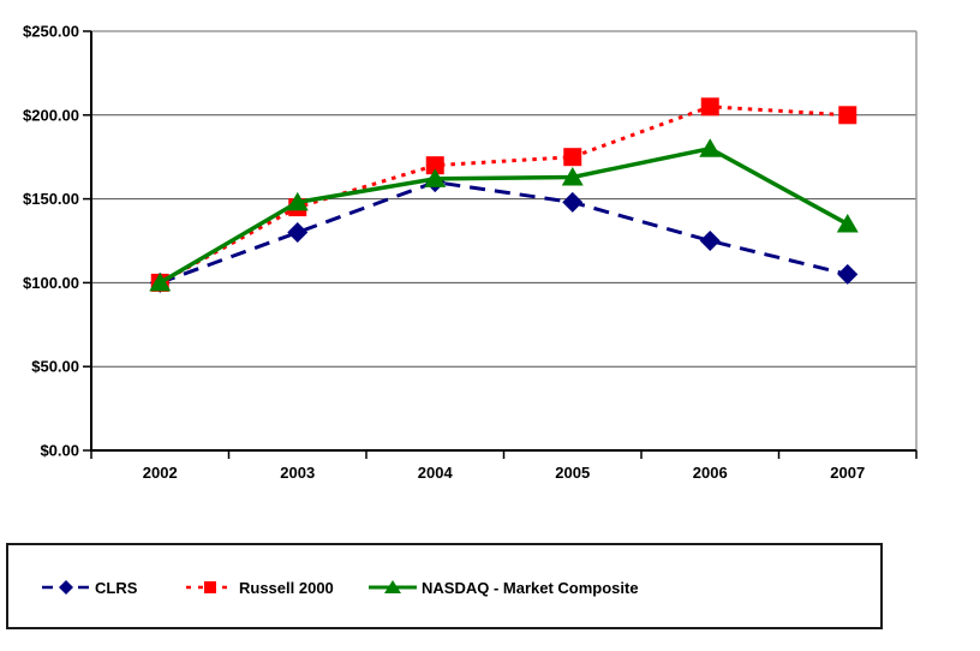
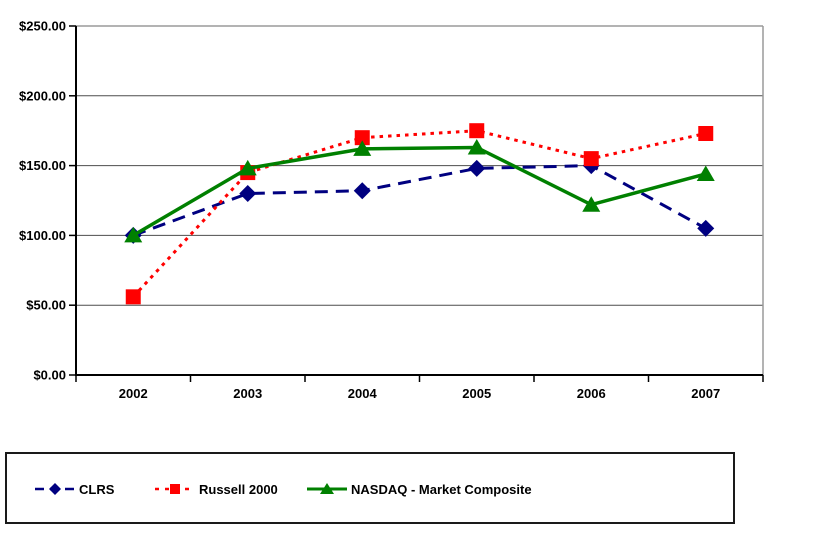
Russell 2000/2002: $100 -> $56
CLRS/2004: $160 -> $132
CLRS/2006: $125 -> $150
Russell 2000/2006: $205 -> $155
NASDAQ - Market Composite/2006: $180 -> $122
Russell 2000/2007: $200 -> $173
NASDAQ - Market Composite/2007: $135 -> $144
